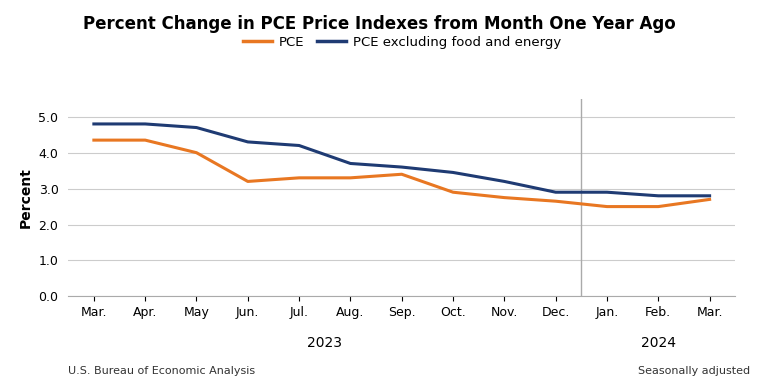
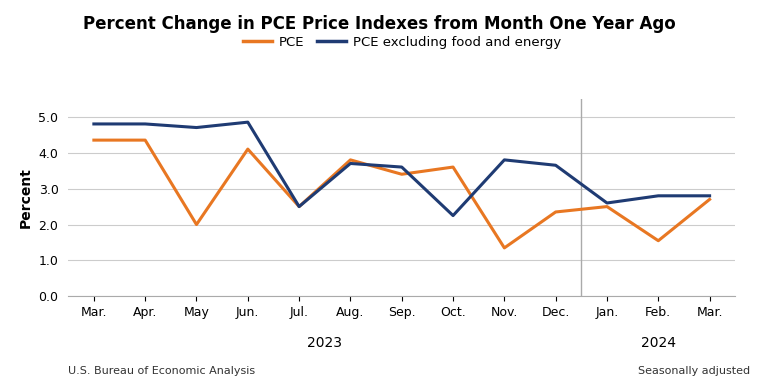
PCE/May: 4.00 -> 2.00
PCE/Jun.: 3.20 -> 4.10
PCE excluding food and energy/Jun.: 4.30 -> 4.85
PCE/Jul.: 3.30 -> 2.50
PCE excluding food and energy/Jul.: 4.20 -> 2.50
PCE/Aug.: 3.30 -> 3.80
PCE/Oct.: 2.90 -> 3.60
PCE excluding food and energy/Oct.: 3.45 -> 2.25
PCE/Nov.: 2.75 -> 1.35
PCE excluding food and energy/Nov.: 3.20 -> 3.80
PCE/Dec.: 2.65 -> 2.35
PCE excluding food and energy/Dec.: 2.90 -> 3.65
PCE excluding food and energy/Jan.: 2.90 -> 2.60
PCE/Feb.: 2.50 -> 1.55
